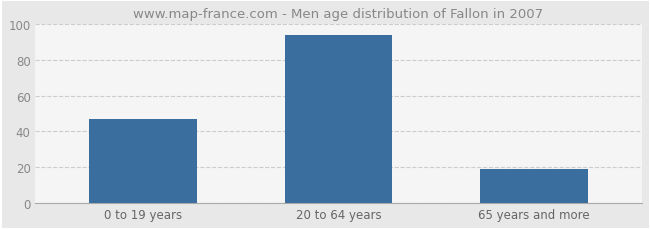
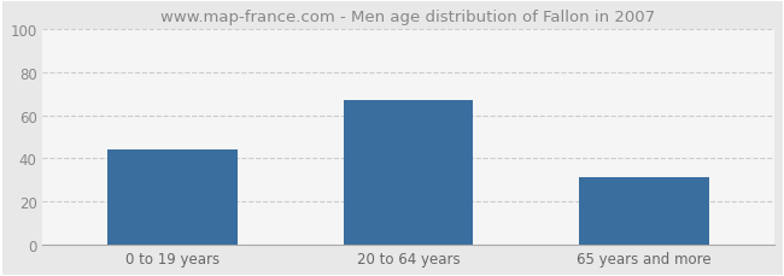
0 to 19 years: 47 -> 44
20 to 64 years: 94 -> 67
65 years and more: 19 -> 31
